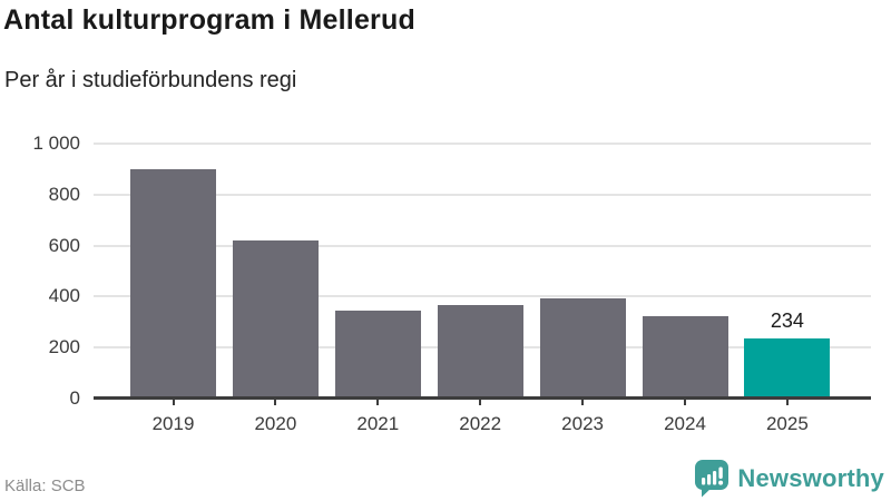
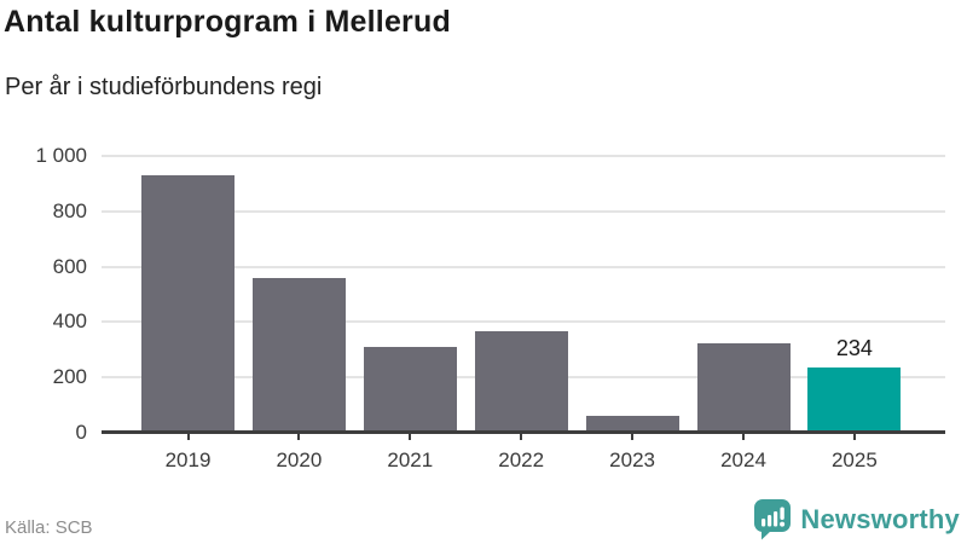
2019: 900 -> 930
2020: 620 -> 560
2021: 340 -> 310
2023: 400 -> 60
